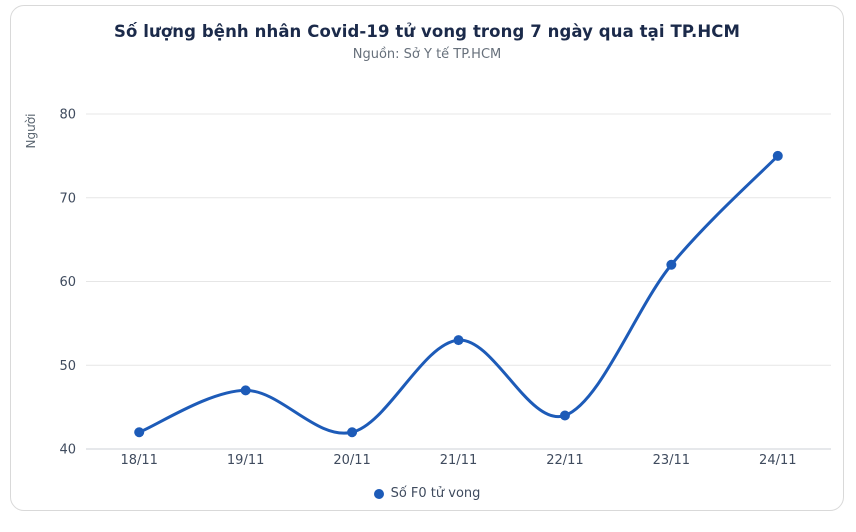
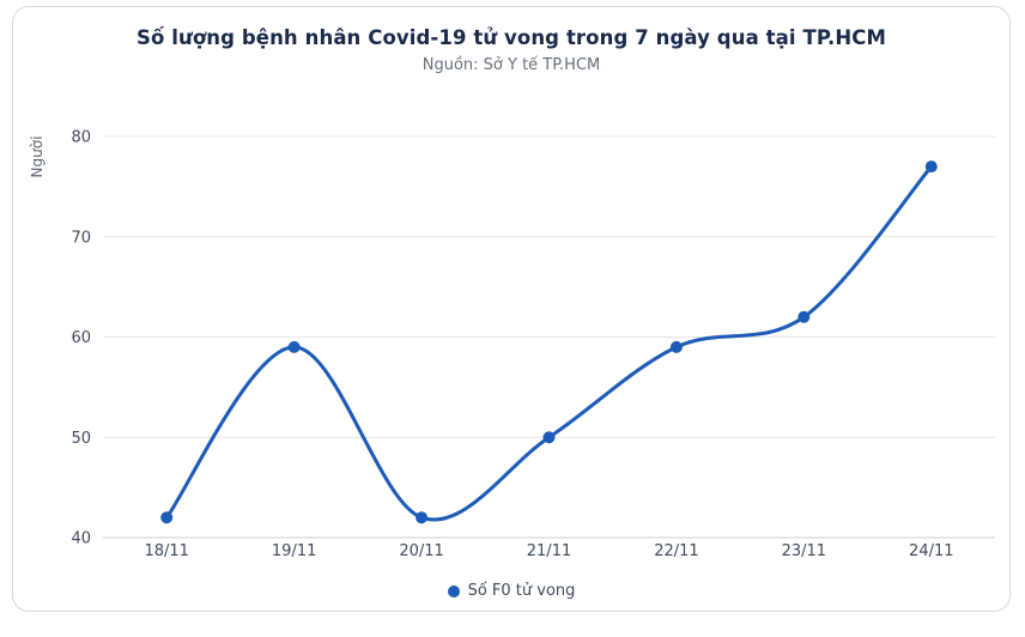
19/11: 47 -> 59
21/11: 53 -> 50
22/11: 44 -> 59
24/11: 75 -> 77
